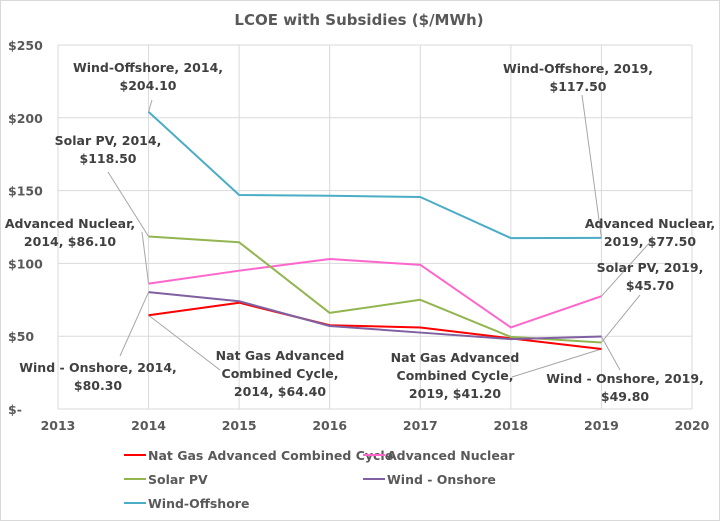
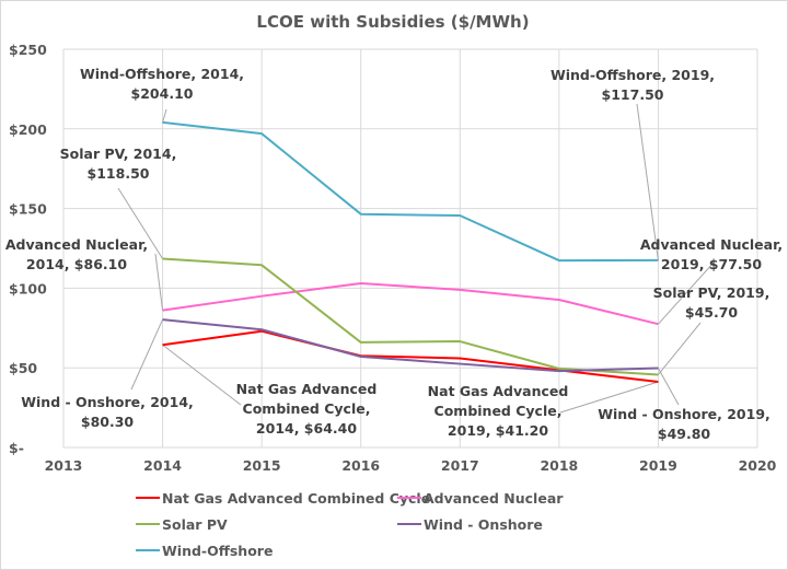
Wind-Offshore/2015: $147 -> $197
Solar PV/2017: $75 -> $67
Advanced Nuclear/2018: $56 -> $93
